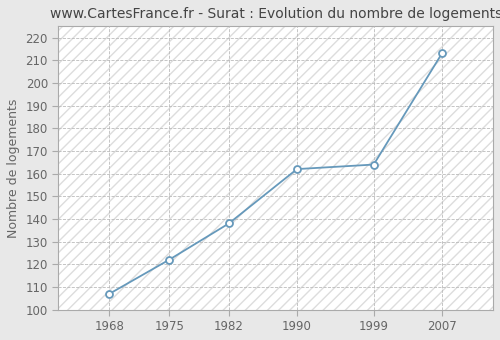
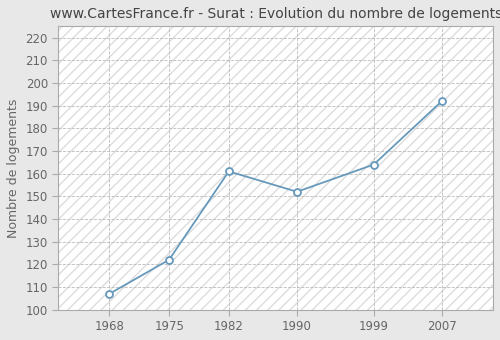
1982: 138 -> 161
1990: 162 -> 152
2007: 213 -> 192
